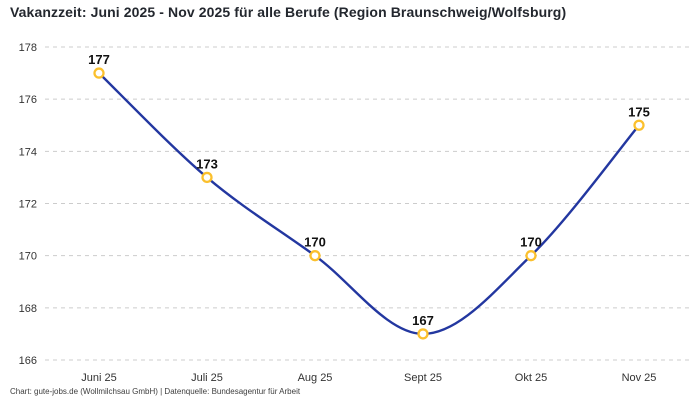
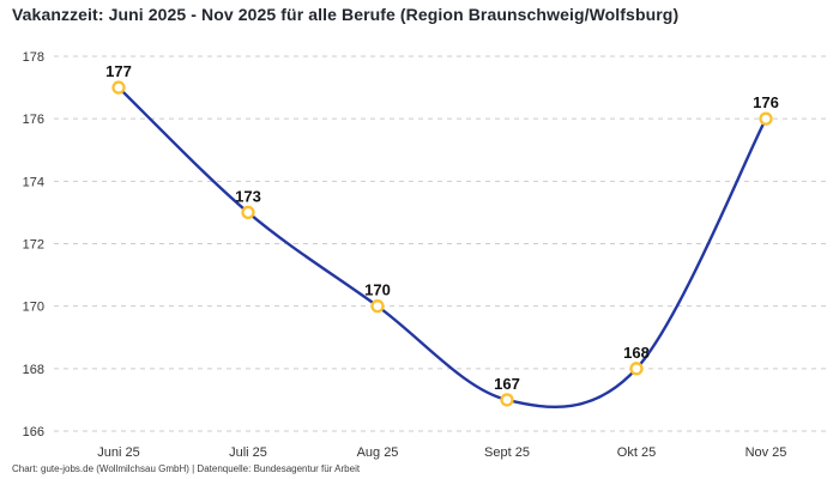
Okt 25: 170 -> 168
Nov 25: 175 -> 176
